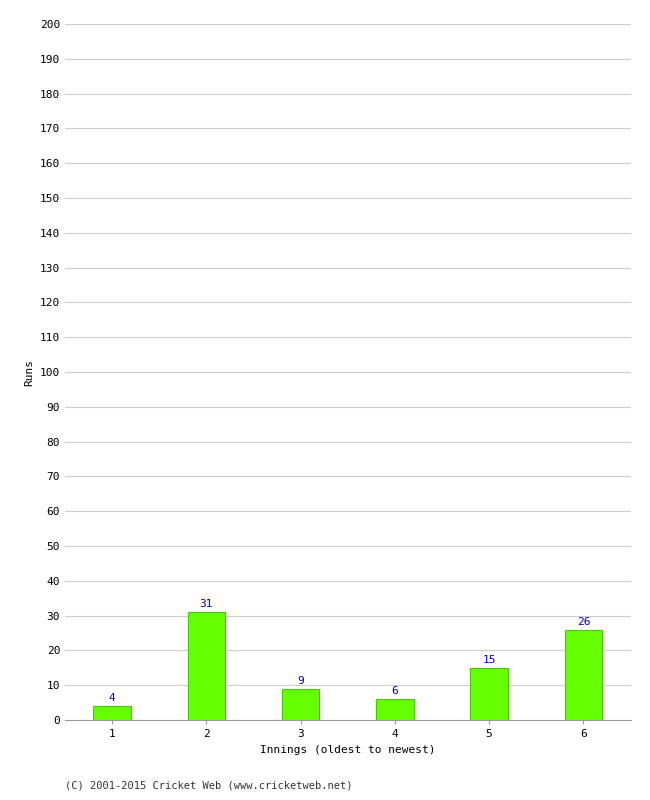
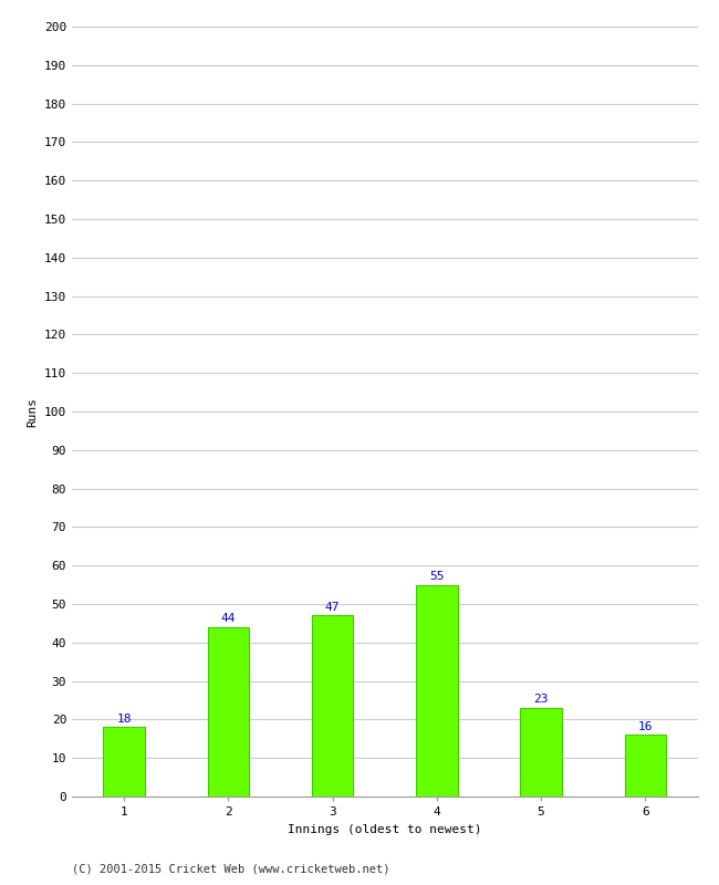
1: 4 -> 18
2: 31 -> 44
3: 9 -> 47
4: 6 -> 55
5: 15 -> 23
6: 26 -> 16
